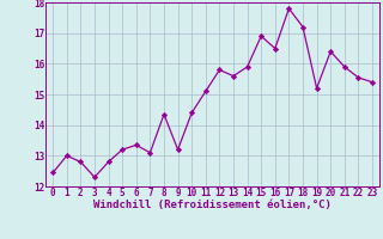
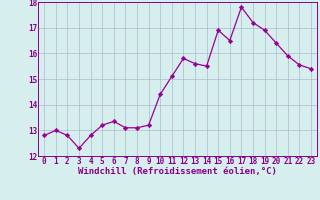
0: 12.45 -> 12.80
8: 14.35 -> 13.10
14: 15.90 -> 15.50
19: 15.20 -> 16.90
